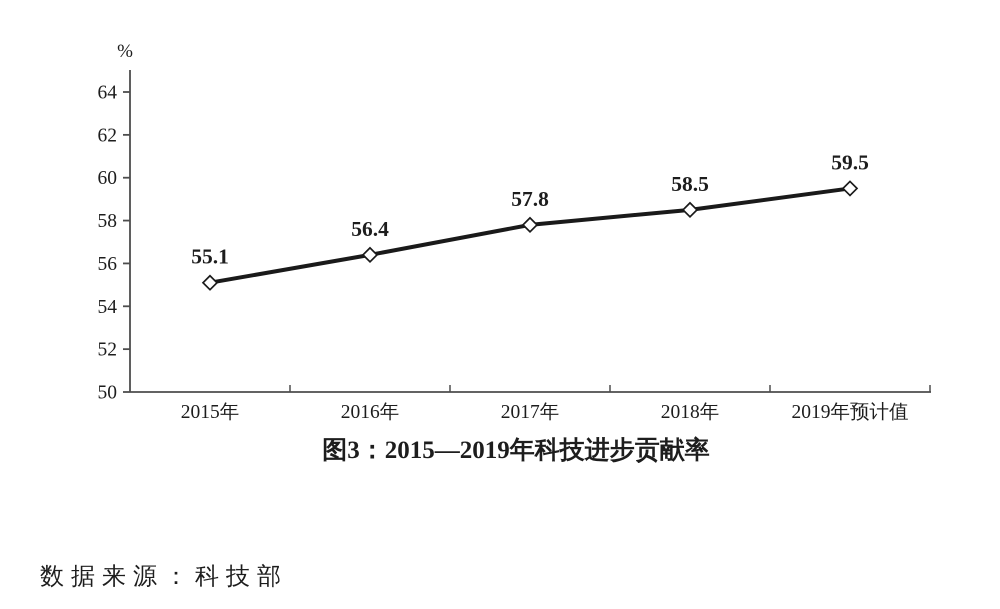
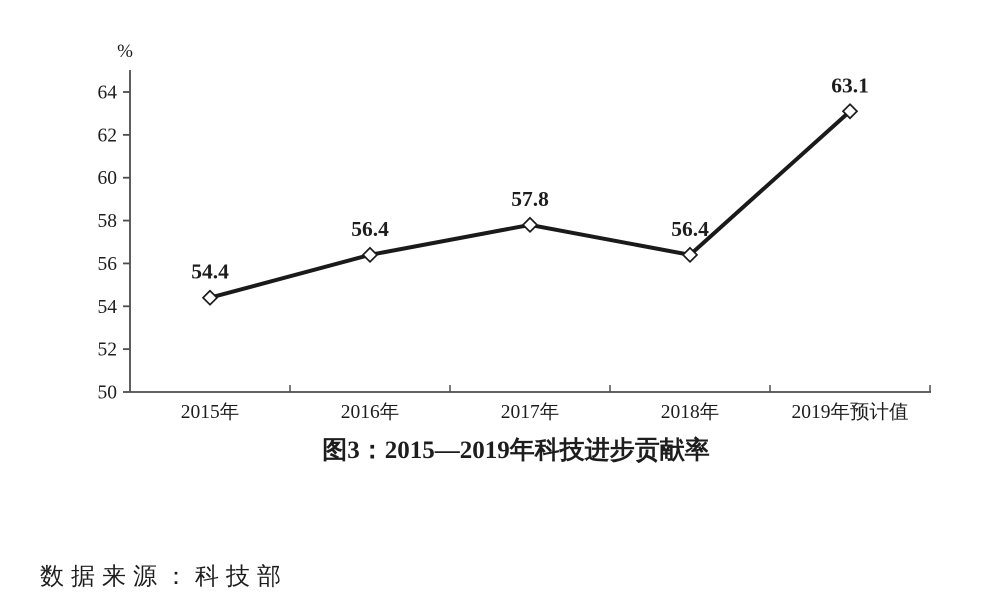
2015年: 55.1 -> 54.4
2018年: 58.5 -> 56.4
2019年预计值: 59.5 -> 63.1
